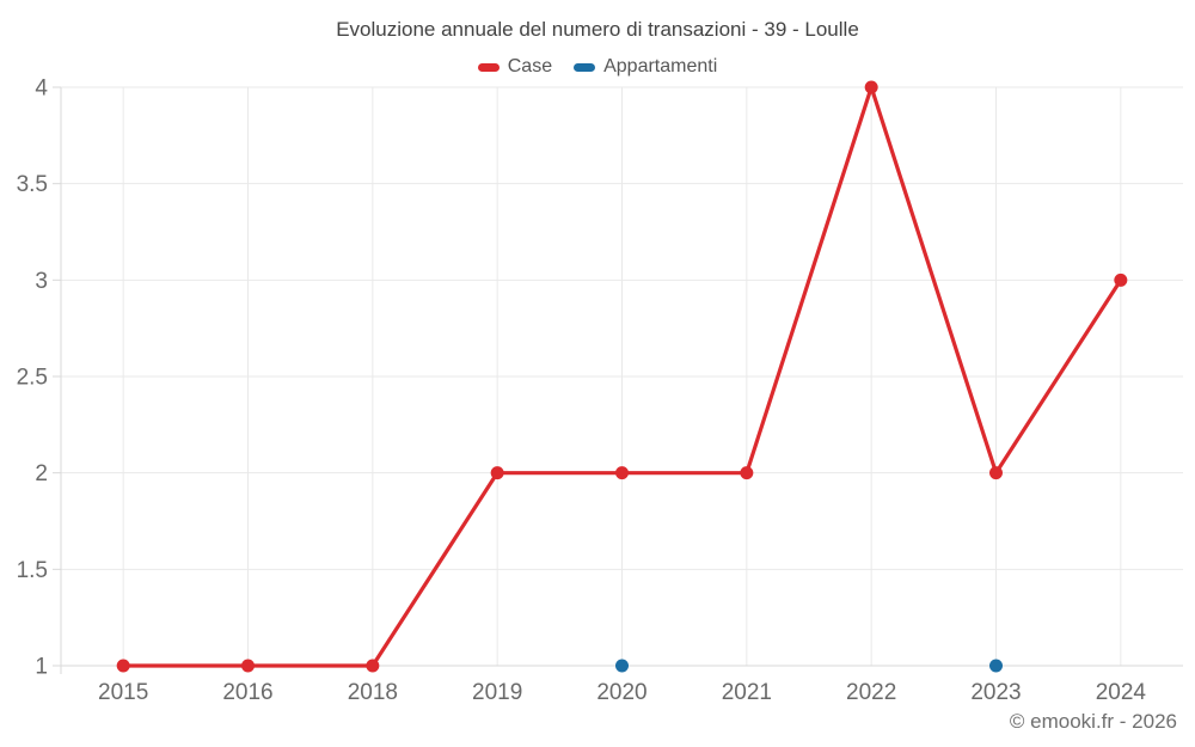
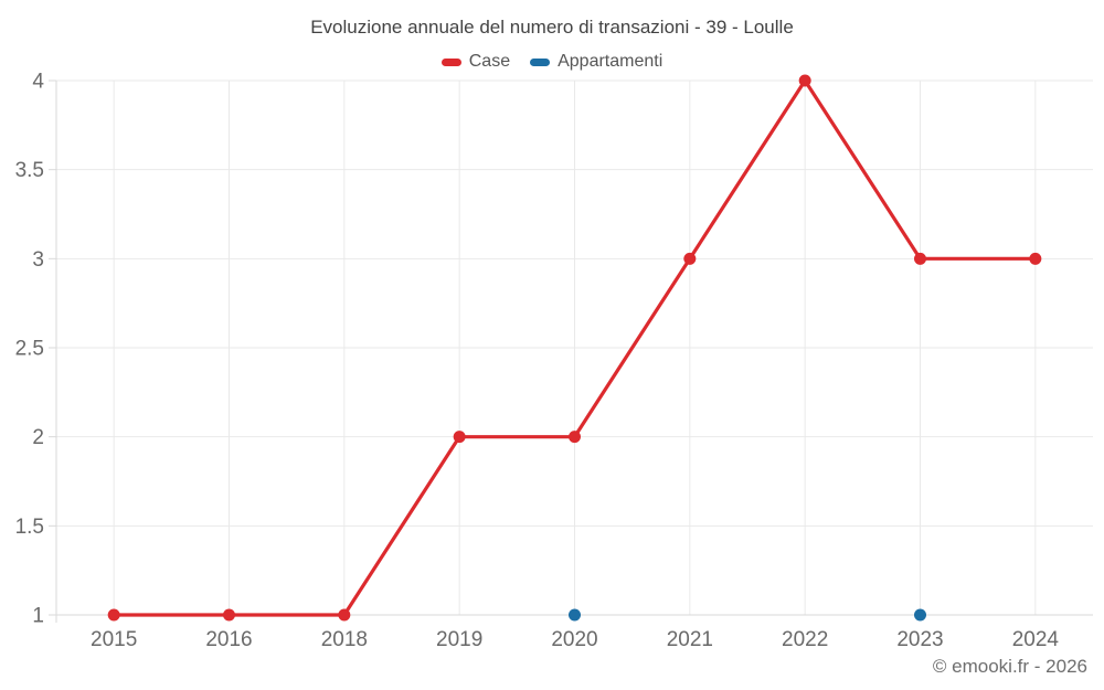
Case/2021: 2 -> 3
Case/2023: 2 -> 3
